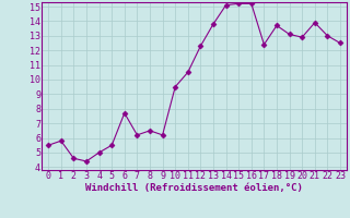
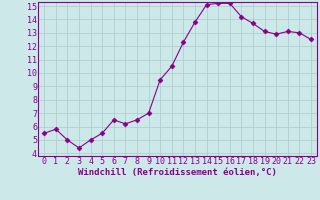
2: 4.6 -> 5.0
6: 7.7 -> 6.5
9: 6.2 -> 7.0
17: 12.4 -> 14.2
21: 13.9 -> 13.1
